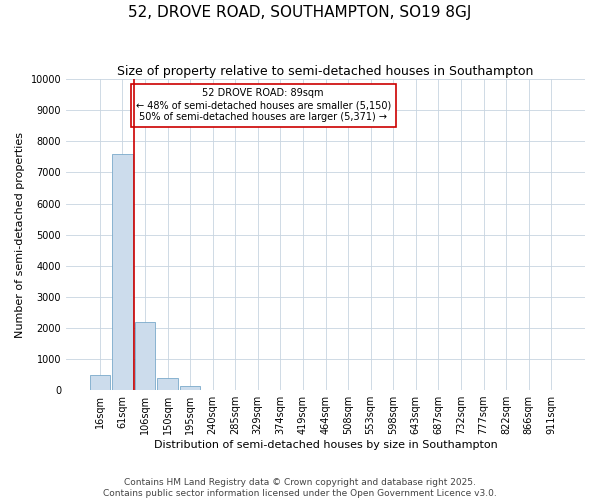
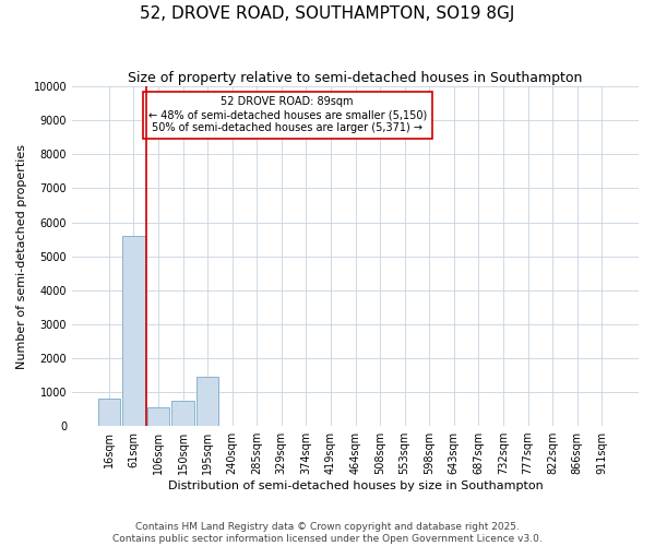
16sqm: 500 -> 800
61sqm: 7600 -> 5600
106sqm: 2200 -> 550
150sqm: 380 -> 750
195sqm: 130 -> 1450
